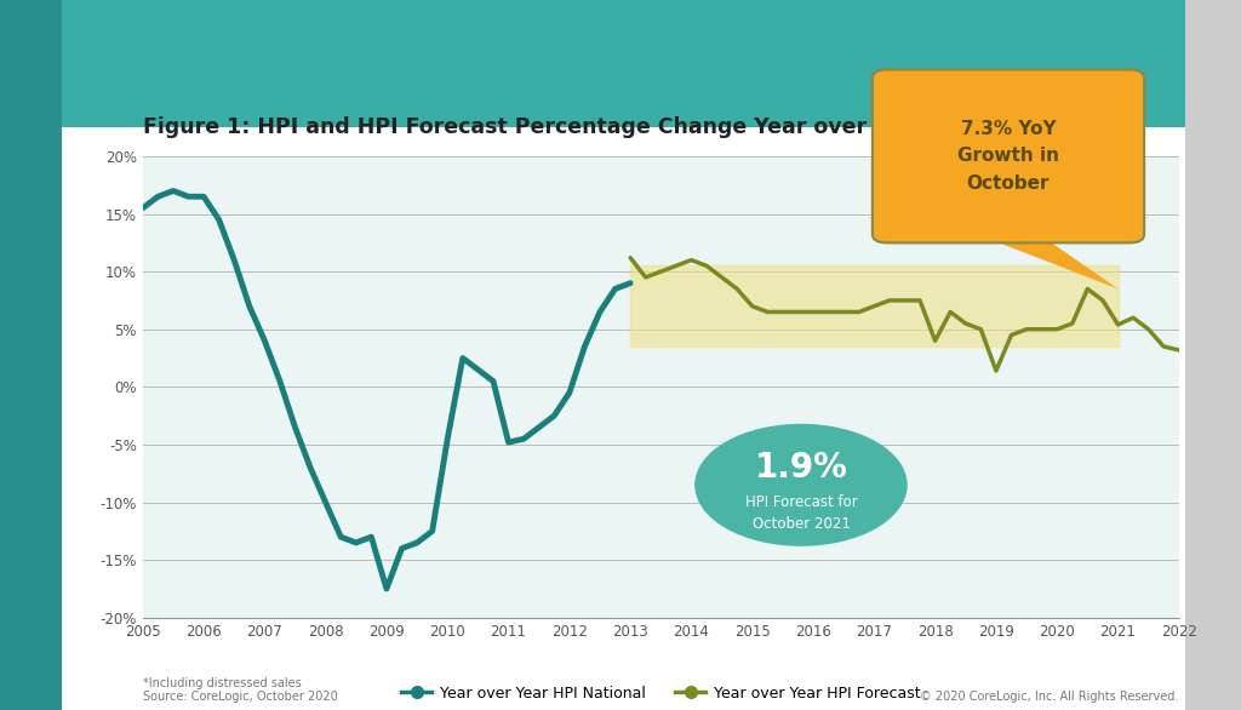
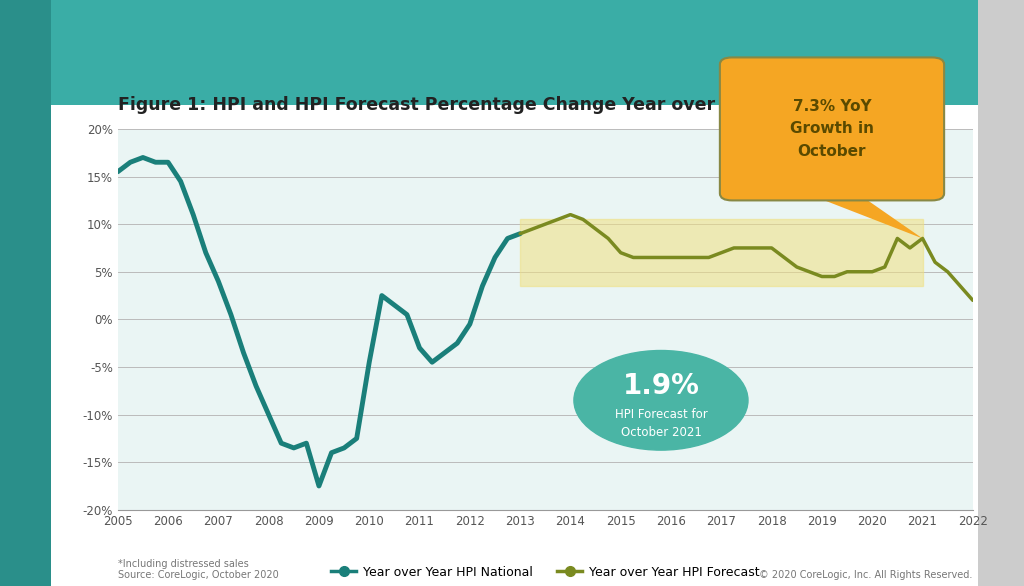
Year over Year HPI National/2011: -4.8% -> -3.0%
Year over Year HPI Forecast/2013: 11.2% -> 9.0%
Year over Year HPI Forecast/2018: 4.0% -> 7.5%
Year over Year HPI Forecast/2019: 1.4% -> 4.5%
Year over Year HPI Forecast/2021: 5.4% -> 8.5%
Year over Year HPI Forecast/2022: 3.2% -> 2.0%
